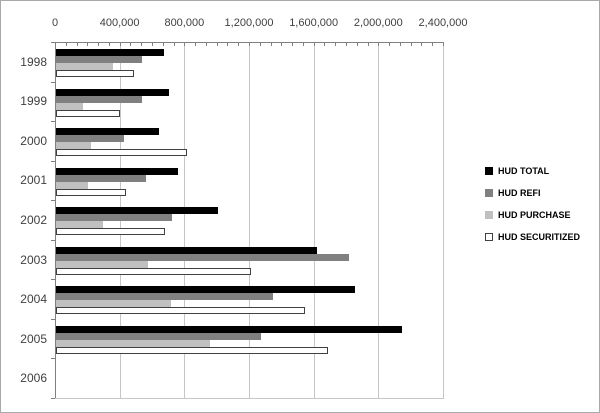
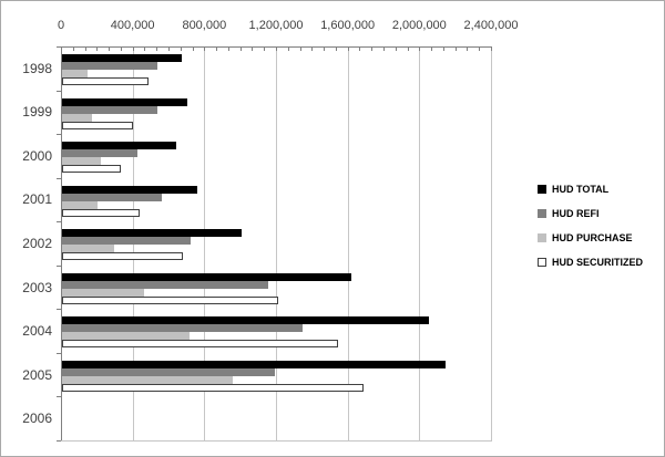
HUD PURCHASE/1998: 350000 -> 140000
HUD SECURITIZED/2000: 810000 -> 320000
HUD REFI/2003: 1810000 -> 1150000
HUD PURCHASE/2003: 570000 -> 460000
HUD TOTAL/2004: 1850000 -> 2050000
HUD REFI/2005: 1270000 -> 1190000
